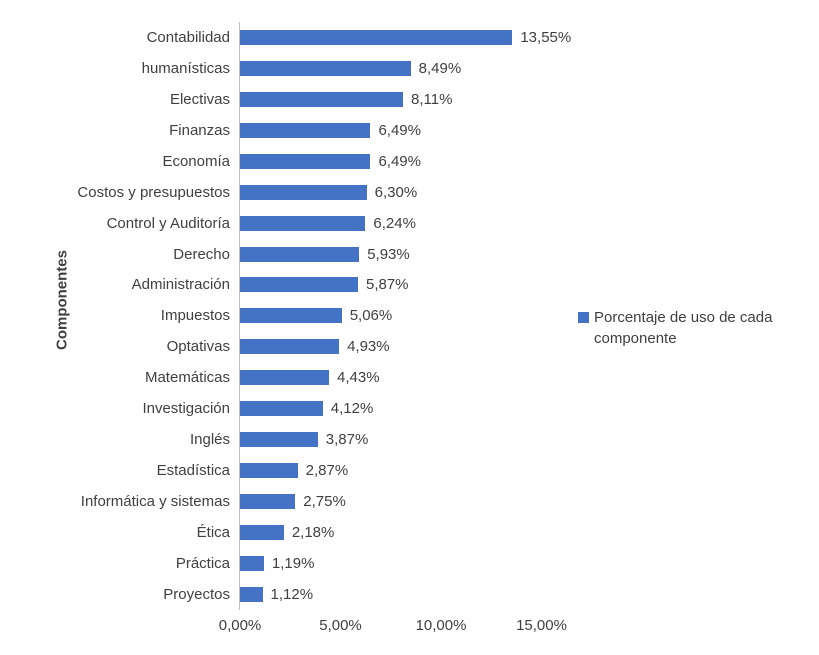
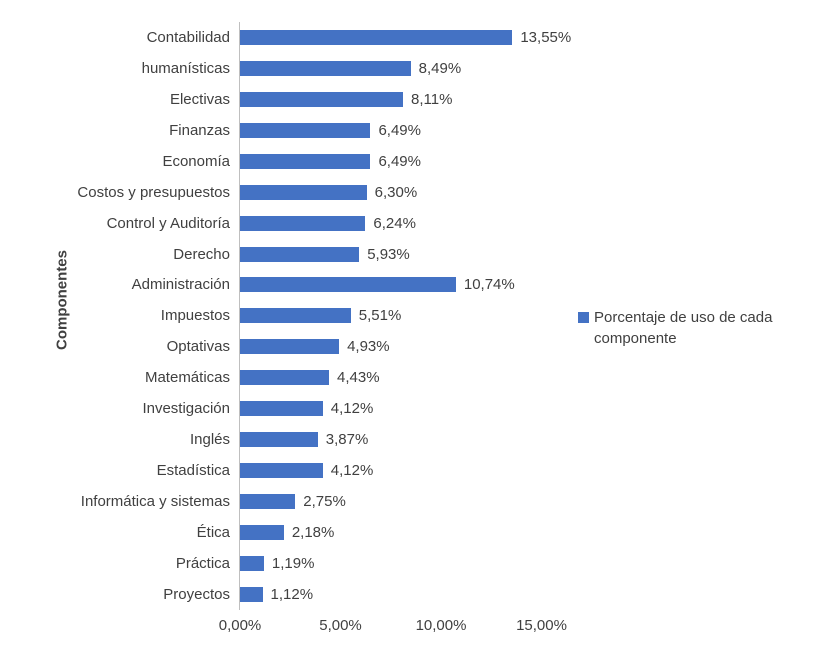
Administración: 5,87% -> 10,74%
Impuestos: 5,06% -> 5,51%
Estadística: 2,87% -> 4,12%
